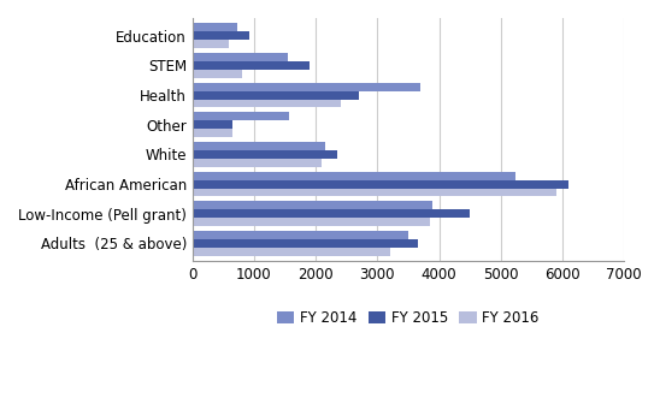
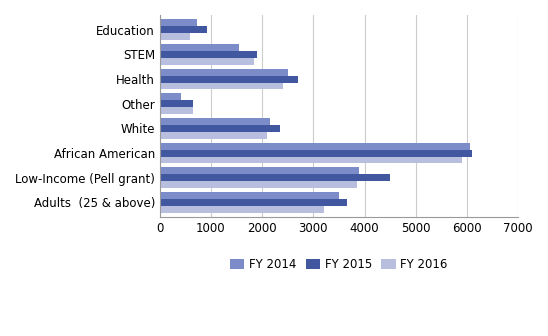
FY 2016/STEM: 800 -> 1850
FY 2014/Health: 3700 -> 2500
FY 2014/Other: 1560 -> 420
FY 2014/African American: 5240 -> 6050
